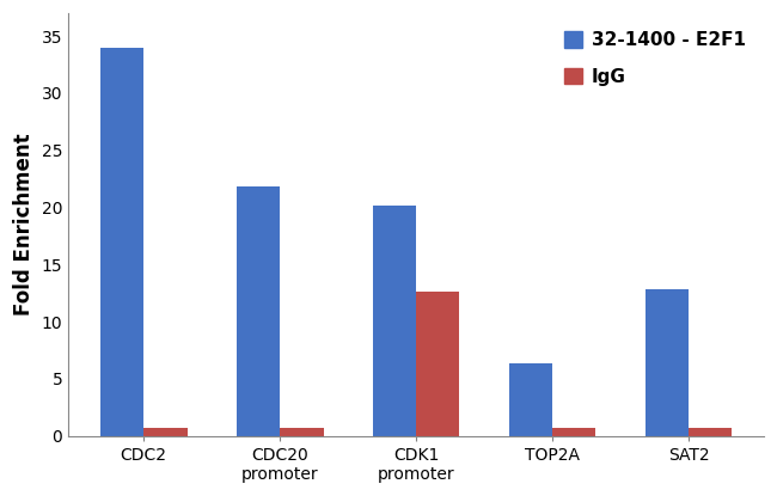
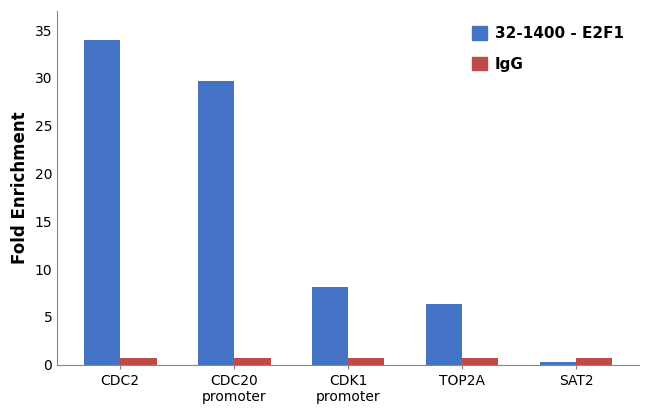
32-1400 - E2F1/CDC20 promoter: 21.8 -> 29.7
32-1400 - E2F1/CDK1 promoter: 20.2 -> 8.1
IgG/CDK1 promoter: 12.6 -> 0.7
32-1400 - E2F1/SAT2: 12.8 -> 0.3
